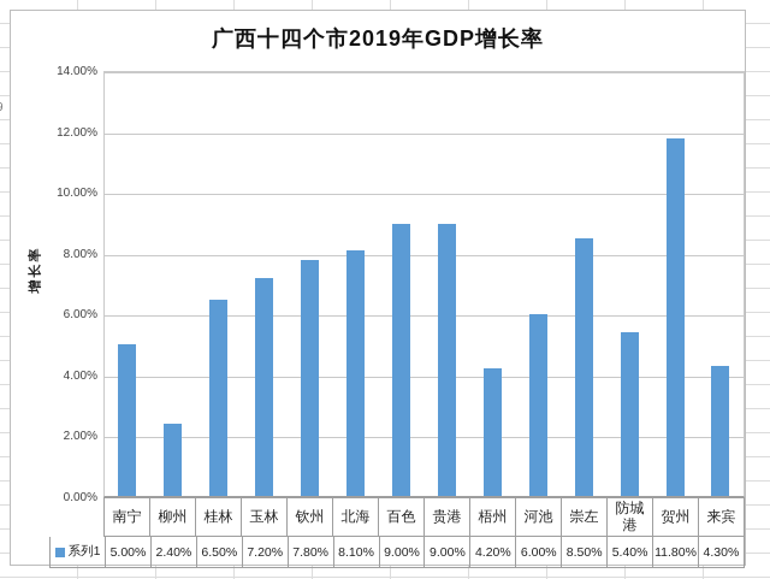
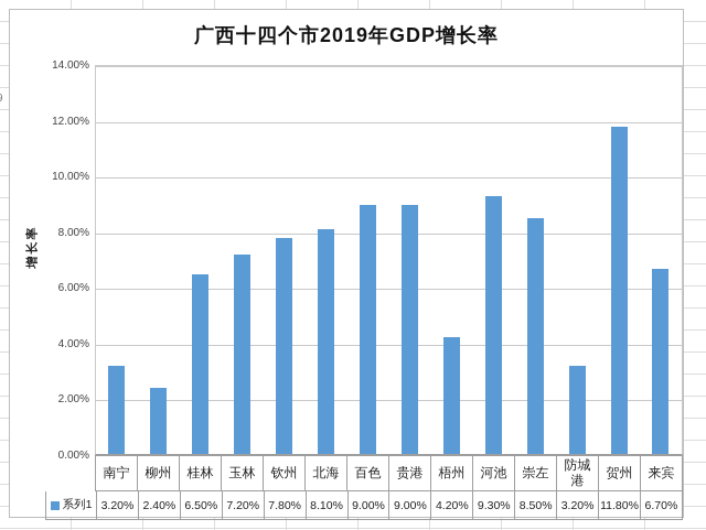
南宁: 5.00% -> 3.20%
河池: 6.00% -> 9.30%
防城港: 5.40% -> 3.20%
来宾: 4.30% -> 6.70%
